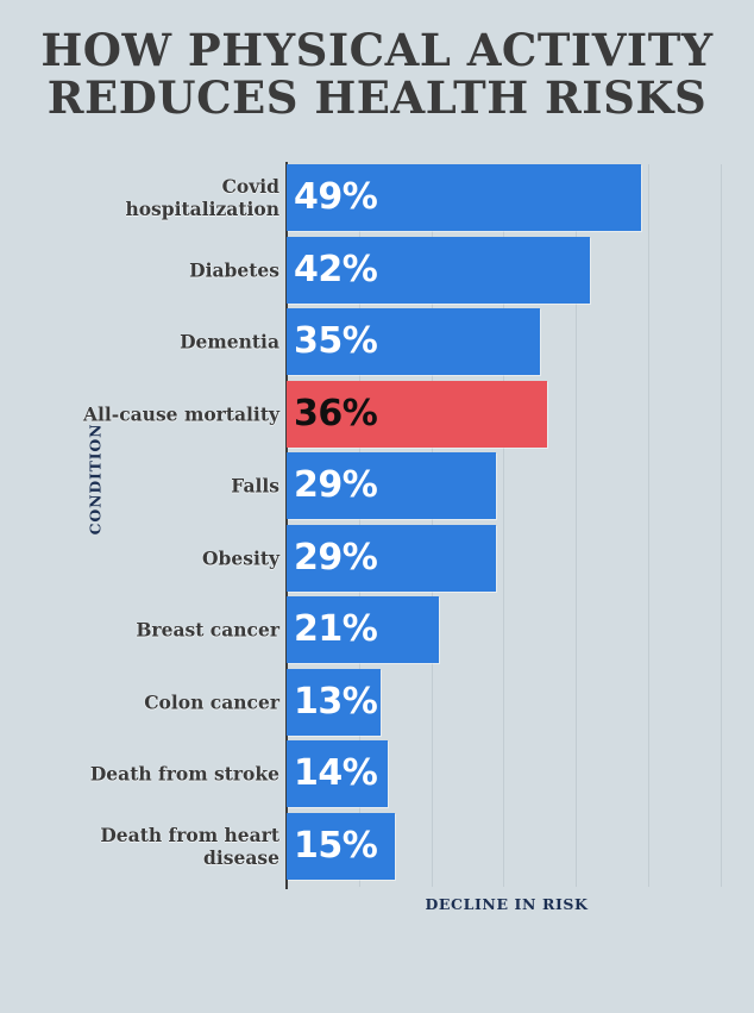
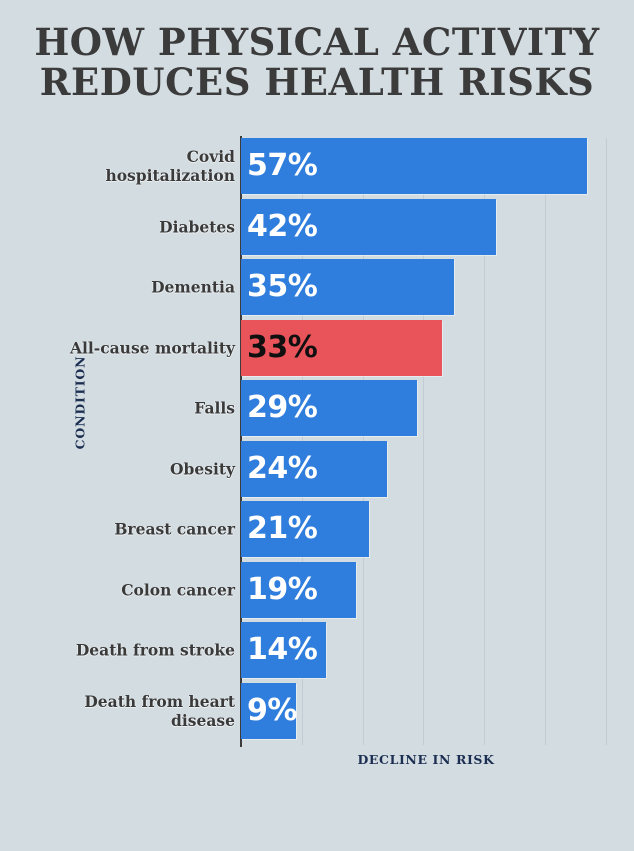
Covid hospitalization: 49% -> 57%
All-cause mortality: 36% -> 33%
Obesity: 29% -> 24%
Colon cancer: 13% -> 19%
Death from heart disease: 15% -> 9%
